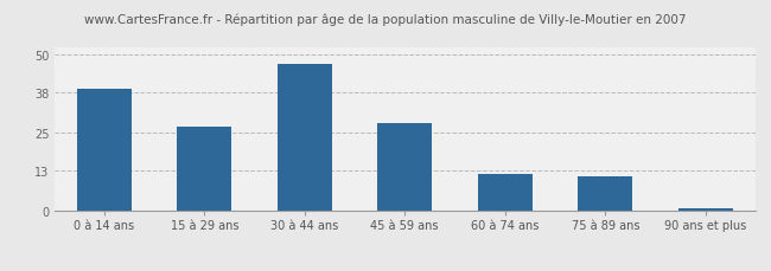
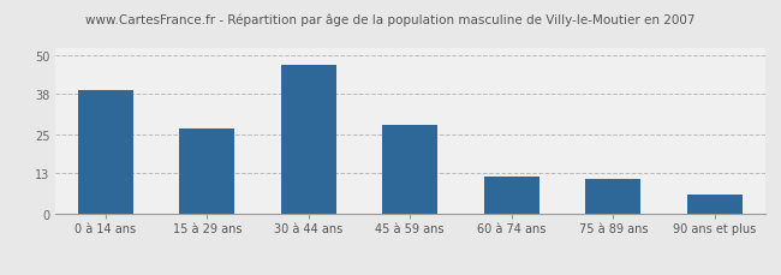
90 ans et plus: 1 -> 6
